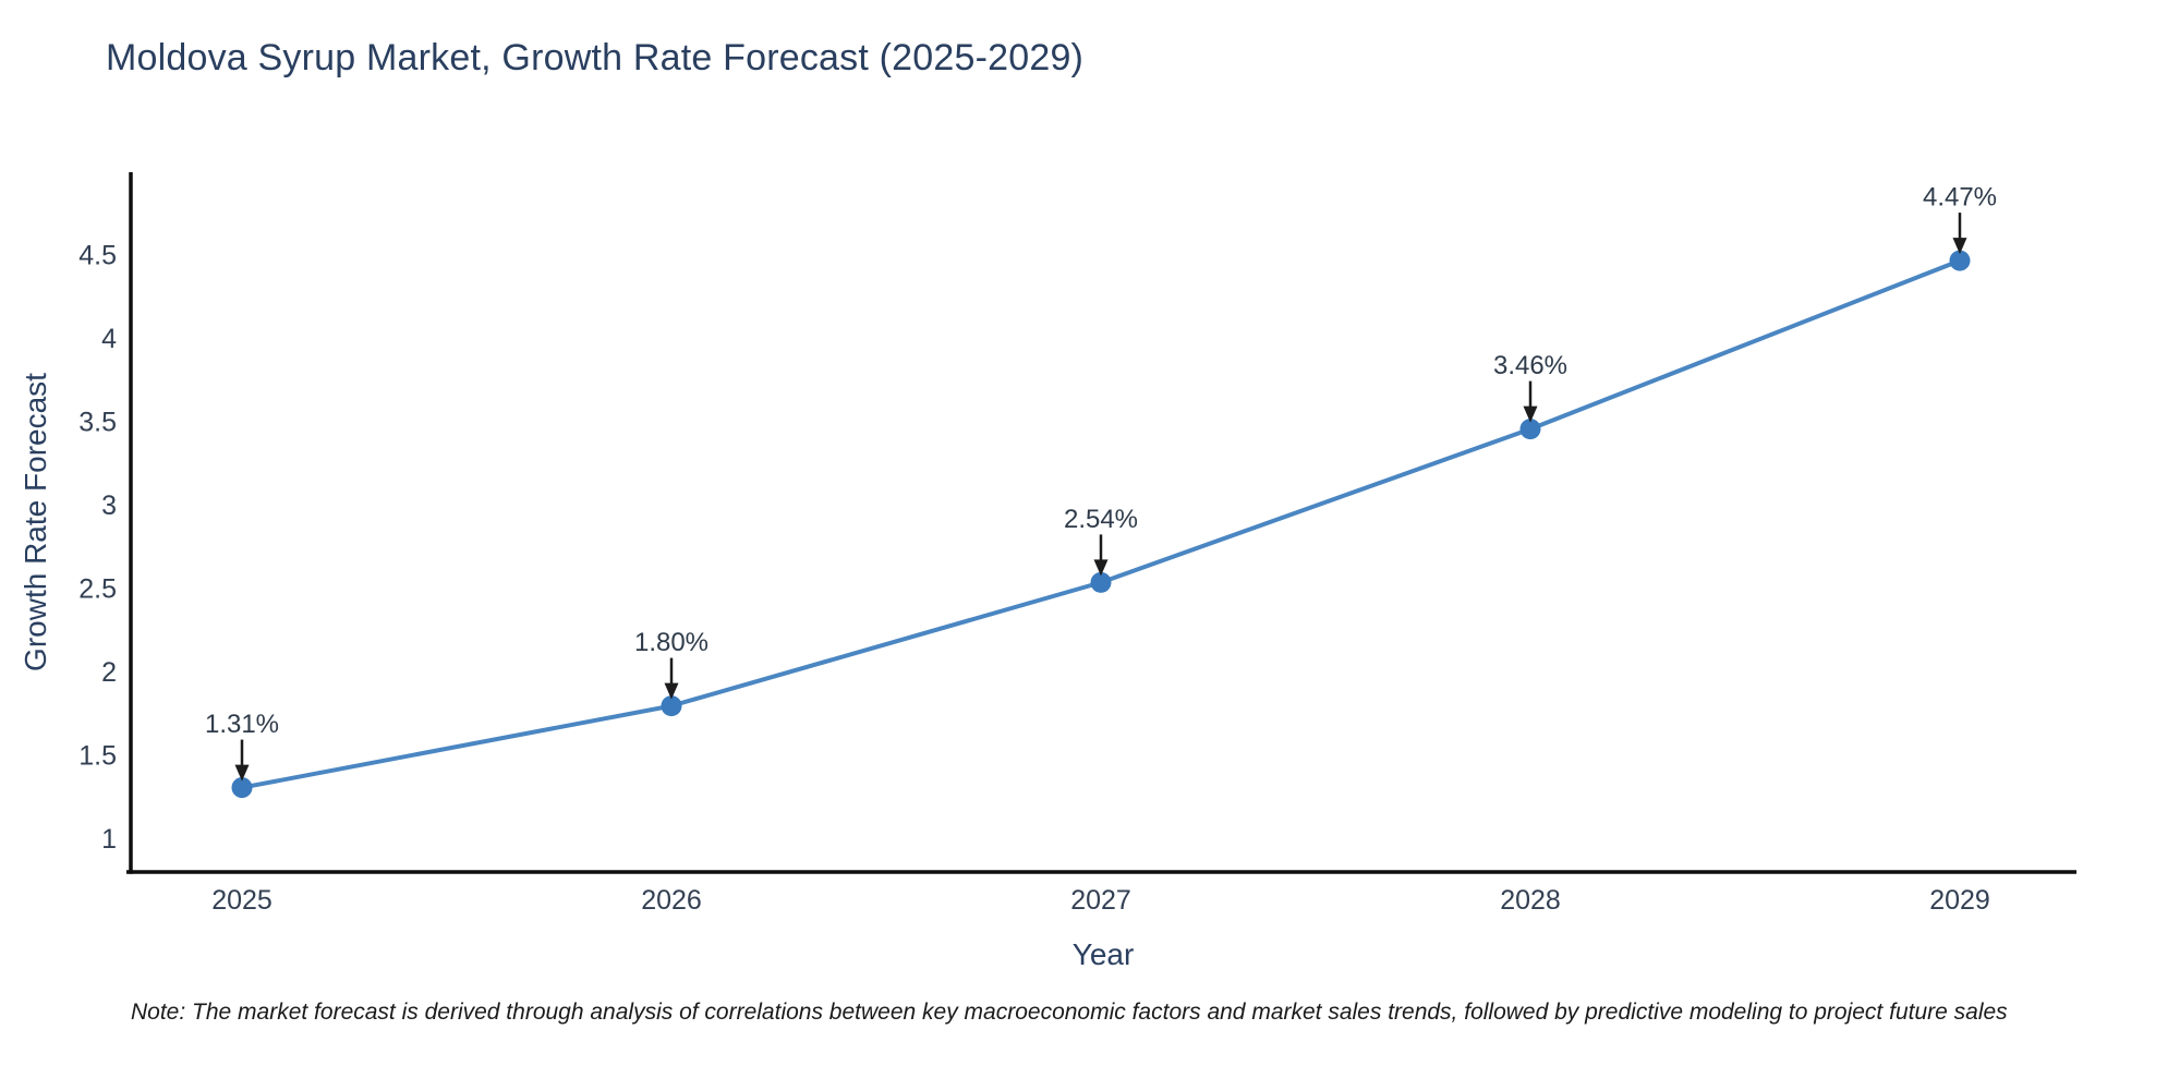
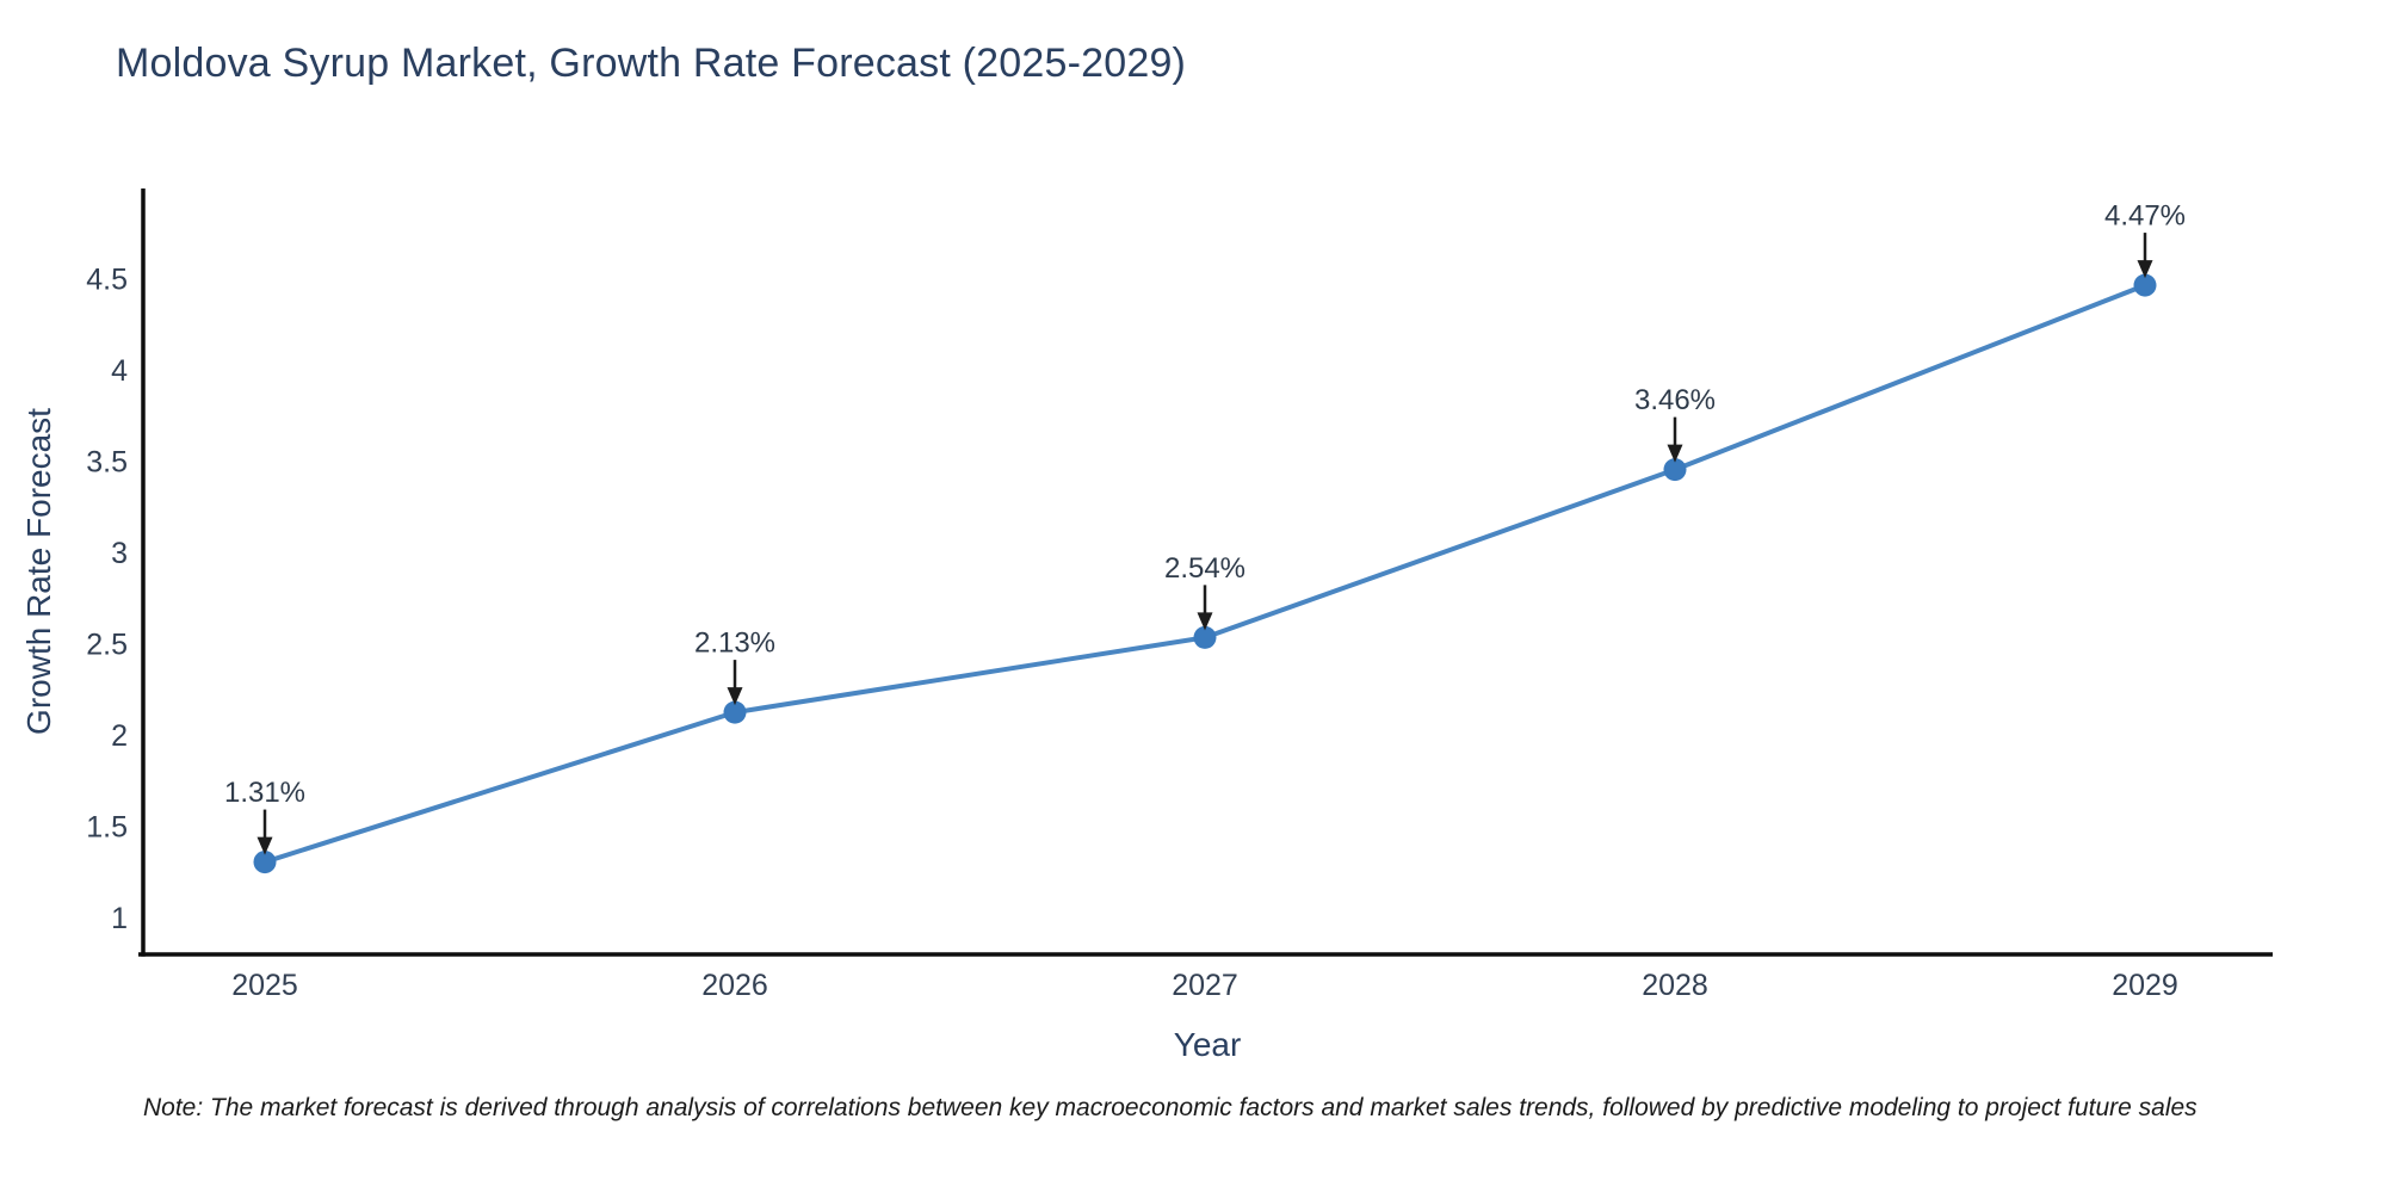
2026: 1.80% -> 2.13%
